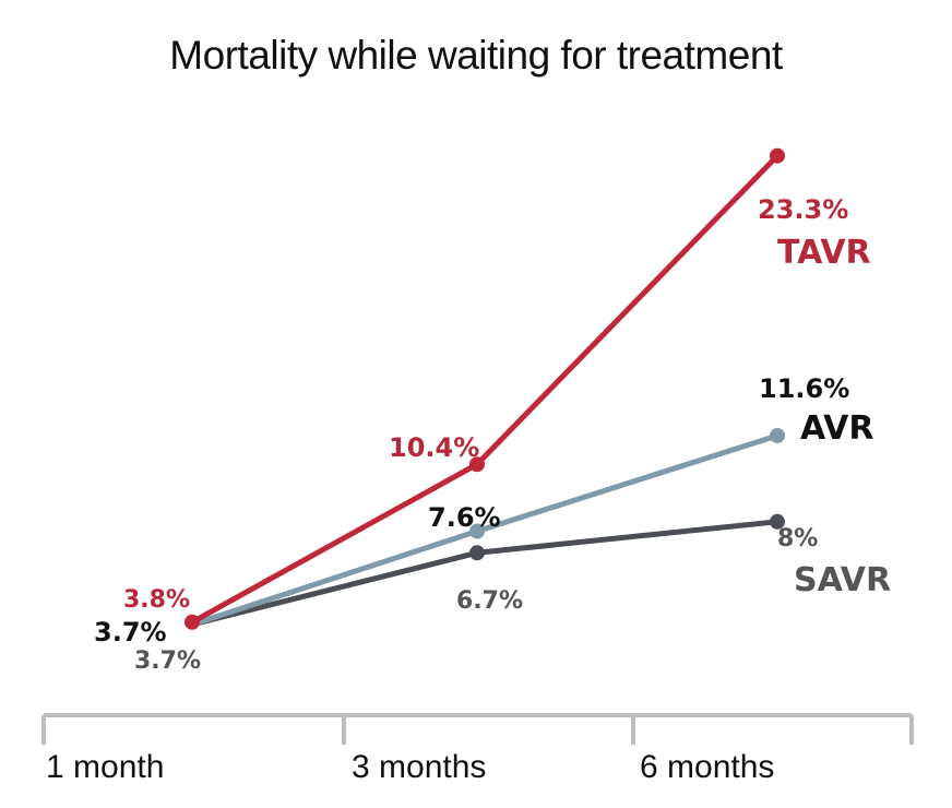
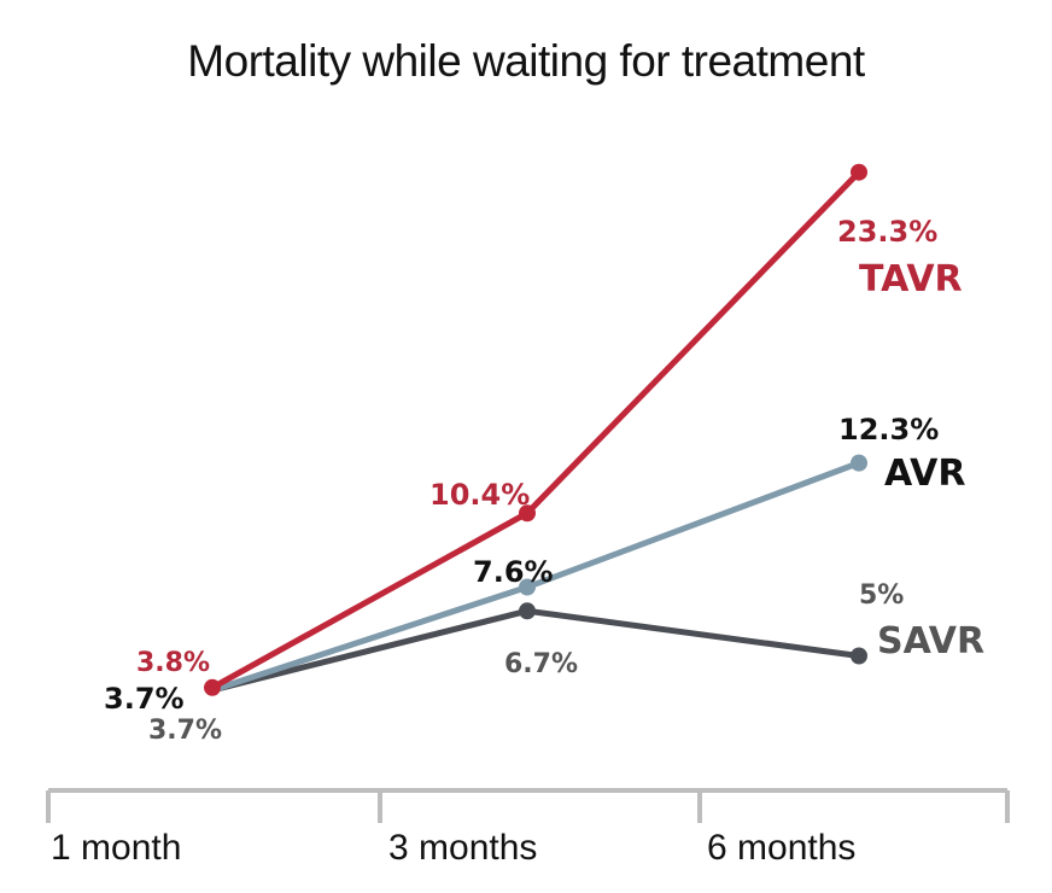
AVR/6 months: 11.6% -> 12.3%
SAVR/6 months: 8% -> 5%
